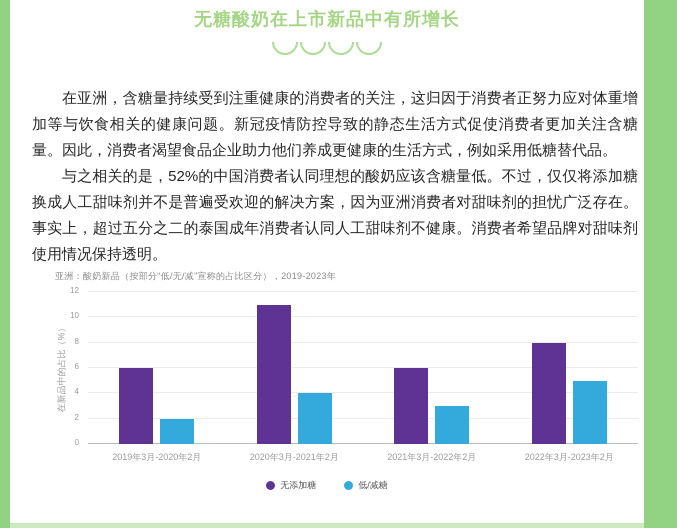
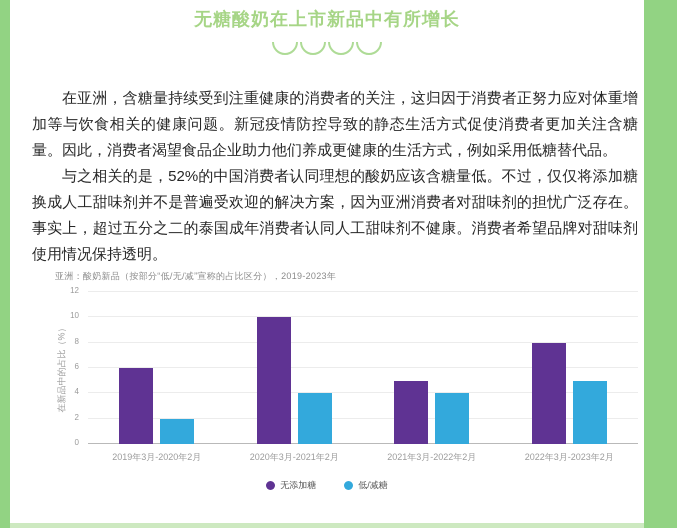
无添加糖/2020年3月-2021年2月: 11 -> 10
无添加糖/2021年3月-2022年2月: 6 -> 5
低/减糖/2021年3月-2022年2月: 3 -> 4
